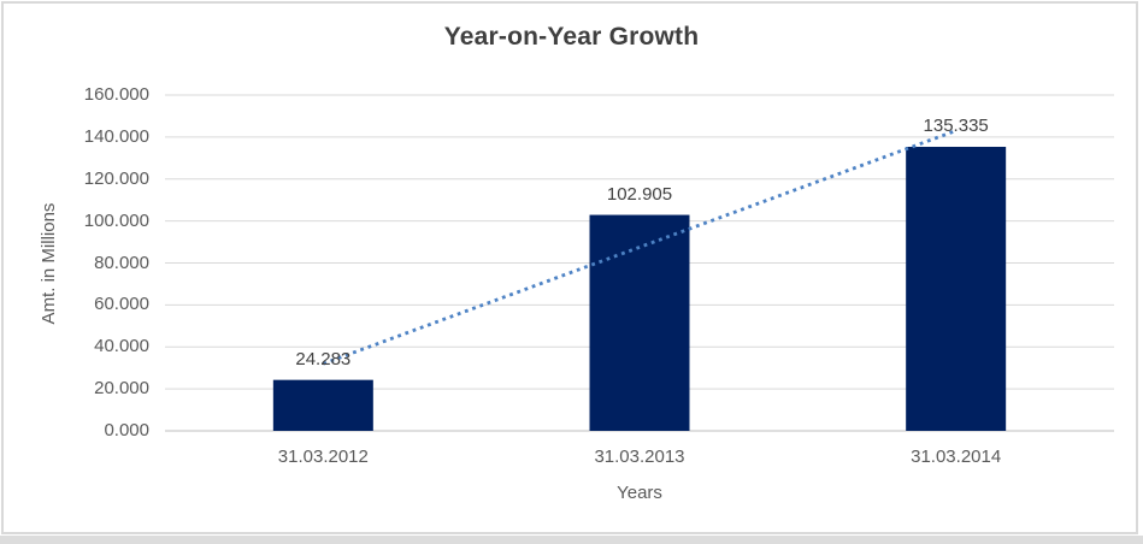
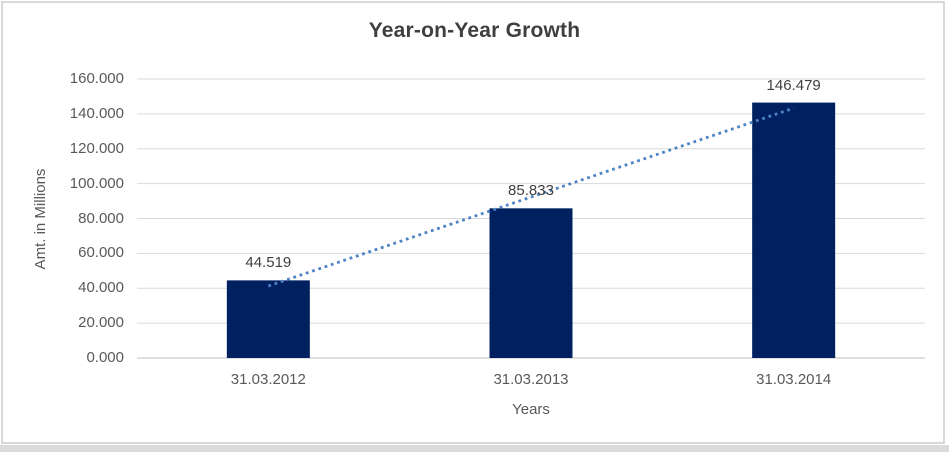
31.03.2012: 24.283 -> 44.519
31.03.2013: 102.905 -> 85.833
31.03.2014: 135.335 -> 146.479
